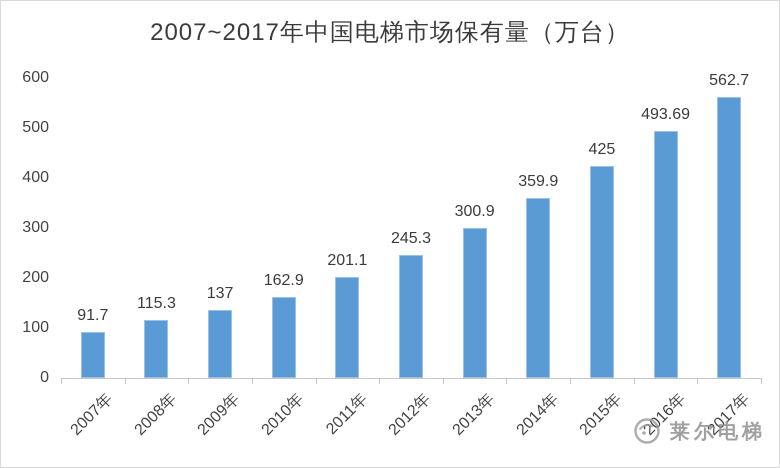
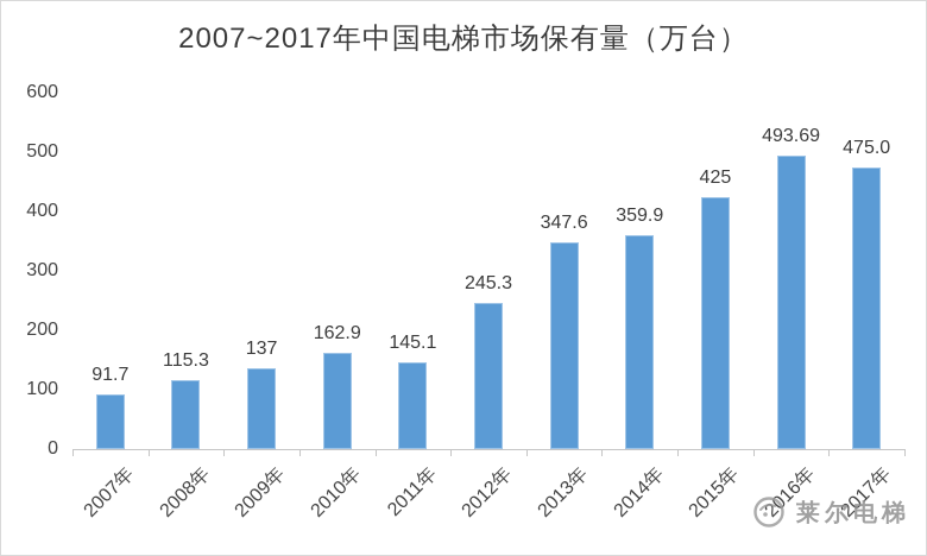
2011年: 201.1 -> 145.1
2013年: 300.9 -> 347.6
2017年: 562.7 -> 475.0
